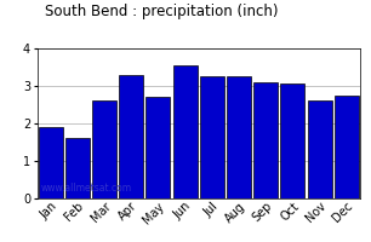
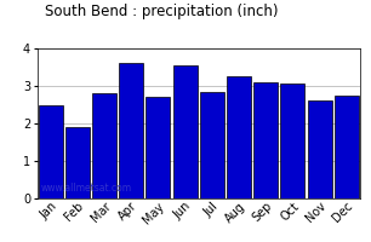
Jan: 1.90 -> 2.50
Feb: 1.62 -> 1.90
Mar: 2.62 -> 2.80
Apr: 3.30 -> 3.60
Jul: 3.25 -> 2.85
